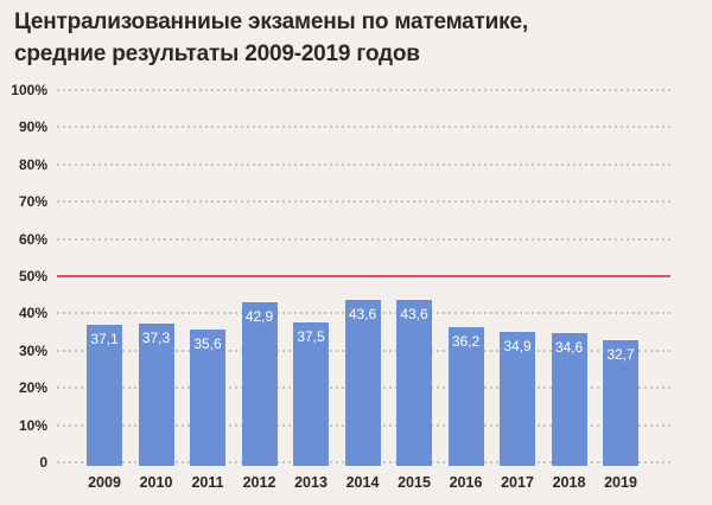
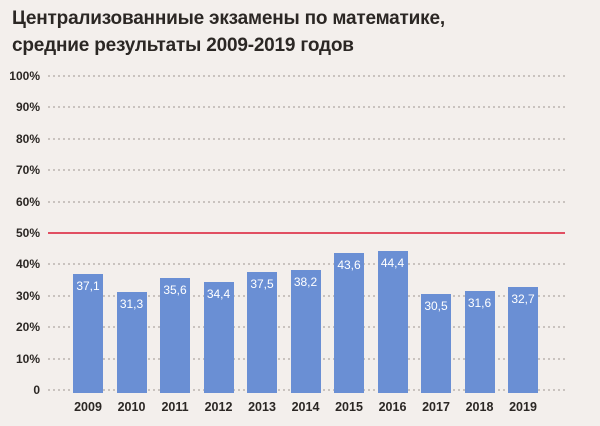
2010: 37,3 -> 31,3
2012: 42,9 -> 34,4
2014: 43,6 -> 38,2
2016: 36,2 -> 44,4
2017: 34,9 -> 30,5
2018: 34,6 -> 31,6
